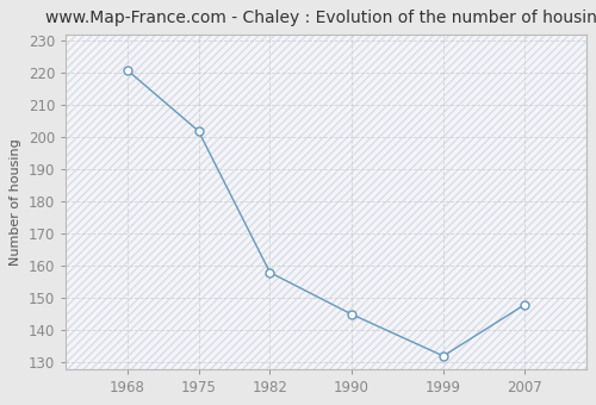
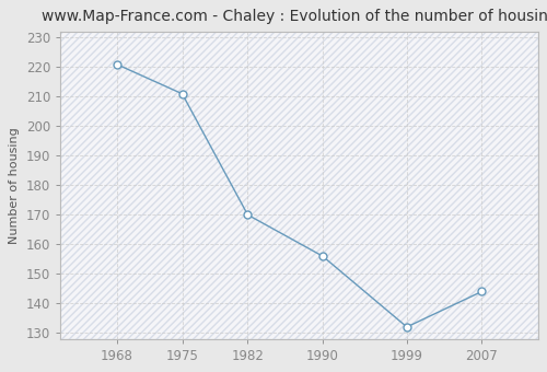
1975: 202 -> 211
1982: 158 -> 170
1990: 145 -> 156
2007: 148 -> 144
